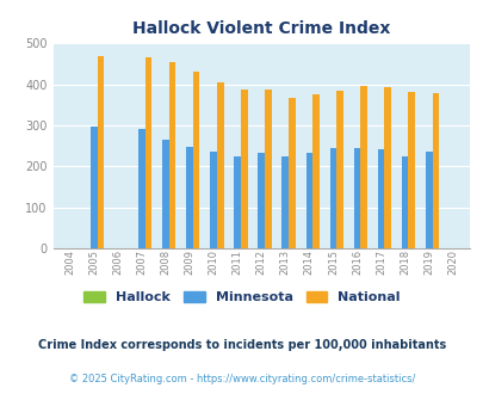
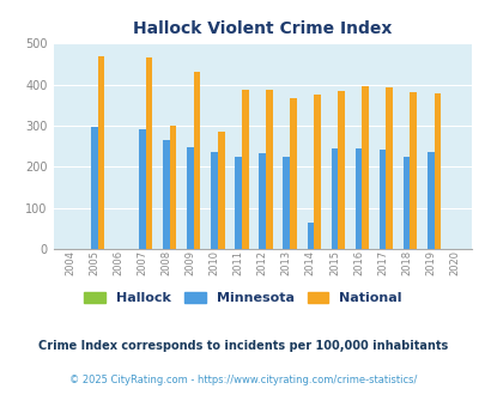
National/2008: 455 -> 300
National/2010: 405 -> 285
Minnesota/2014: 232 -> 65
